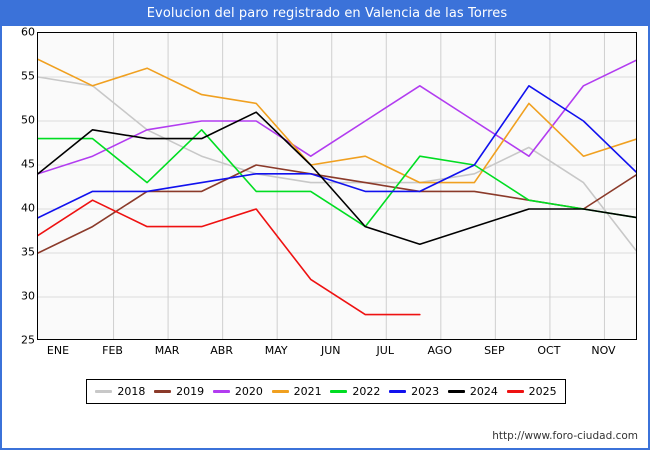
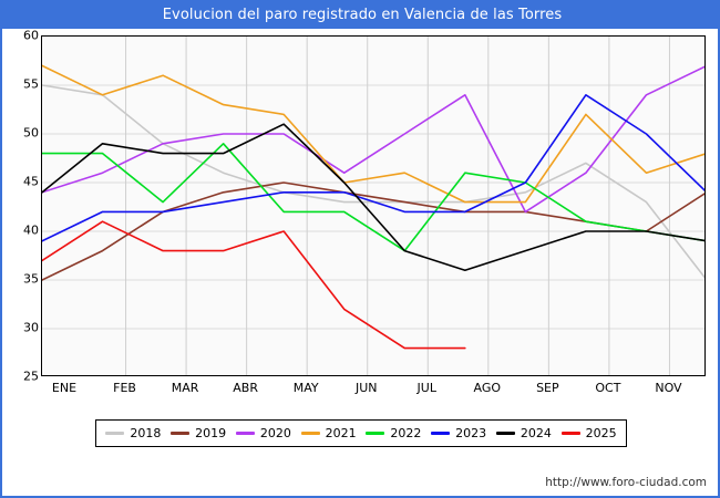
2019/ABR: 42 -> 44
2020/SEP: 50 -> 42
